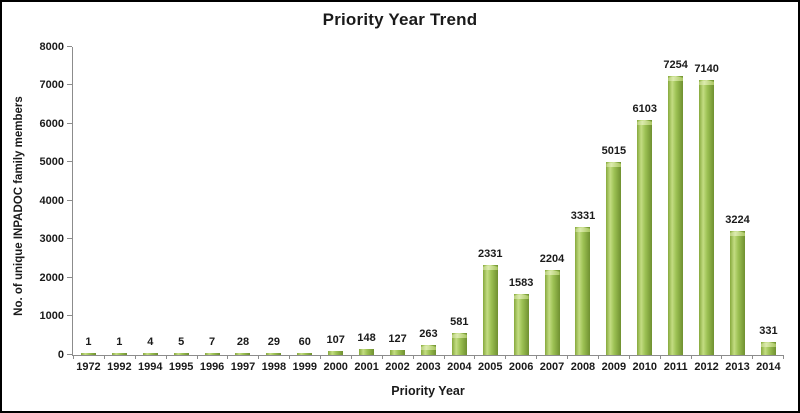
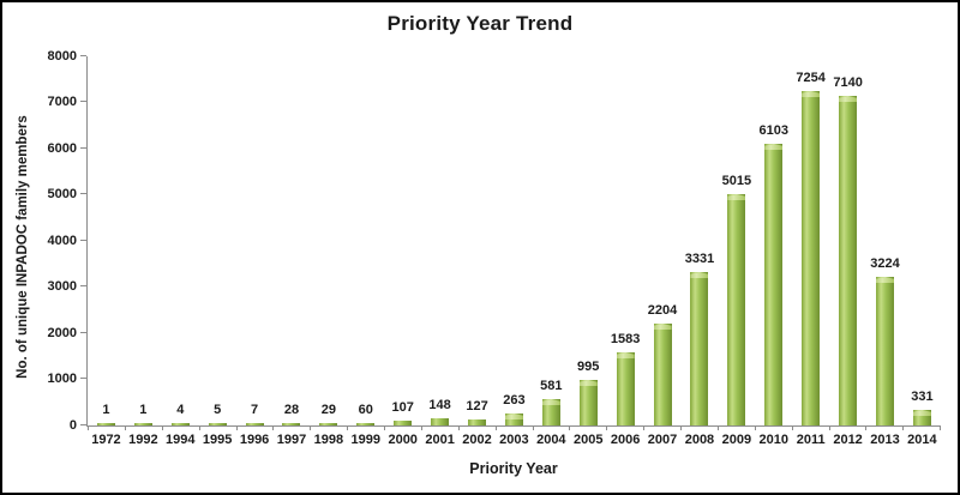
2005: 2331 -> 995
